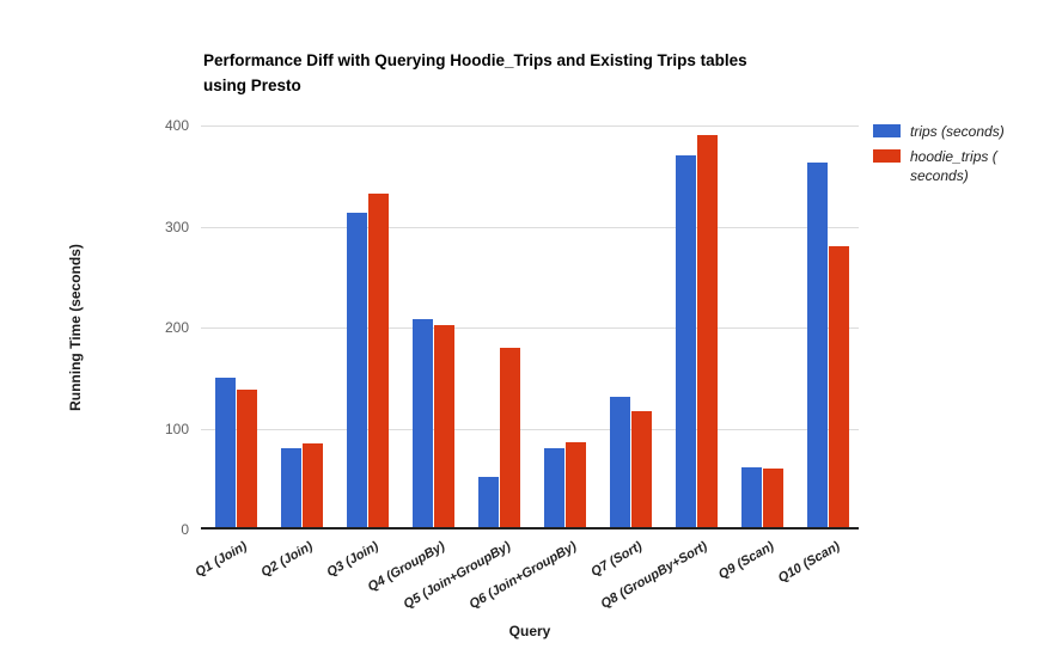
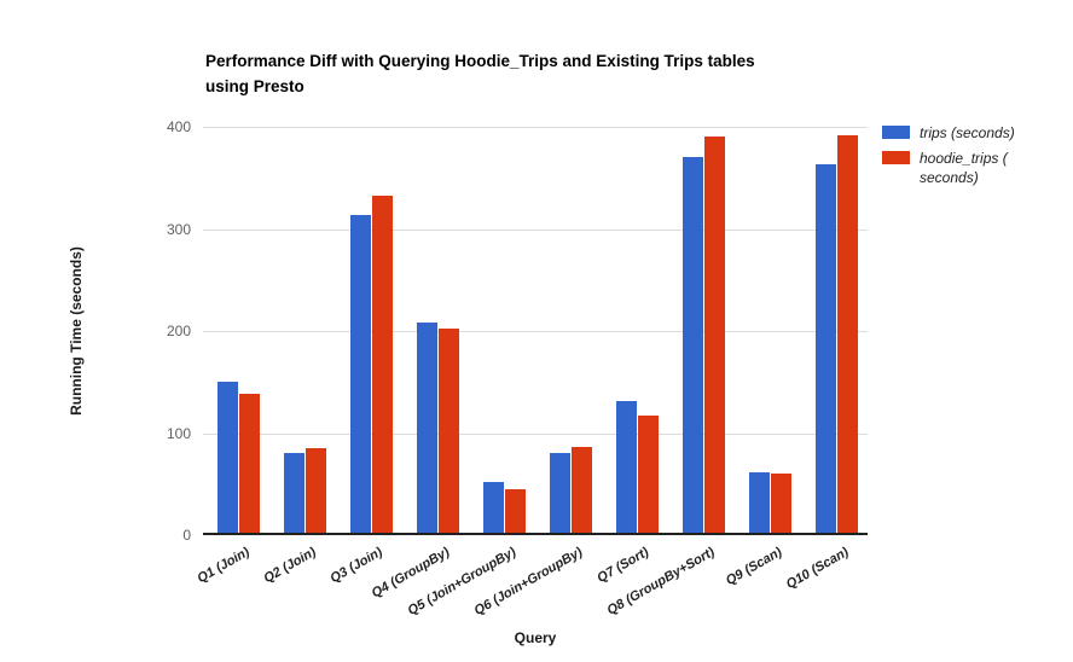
hoodie_trips (seconds)/Q5 (Join+GroupBy): 180 -> 40
hoodie_trips (seconds)/Q10 (Scan): 280 -> 390
